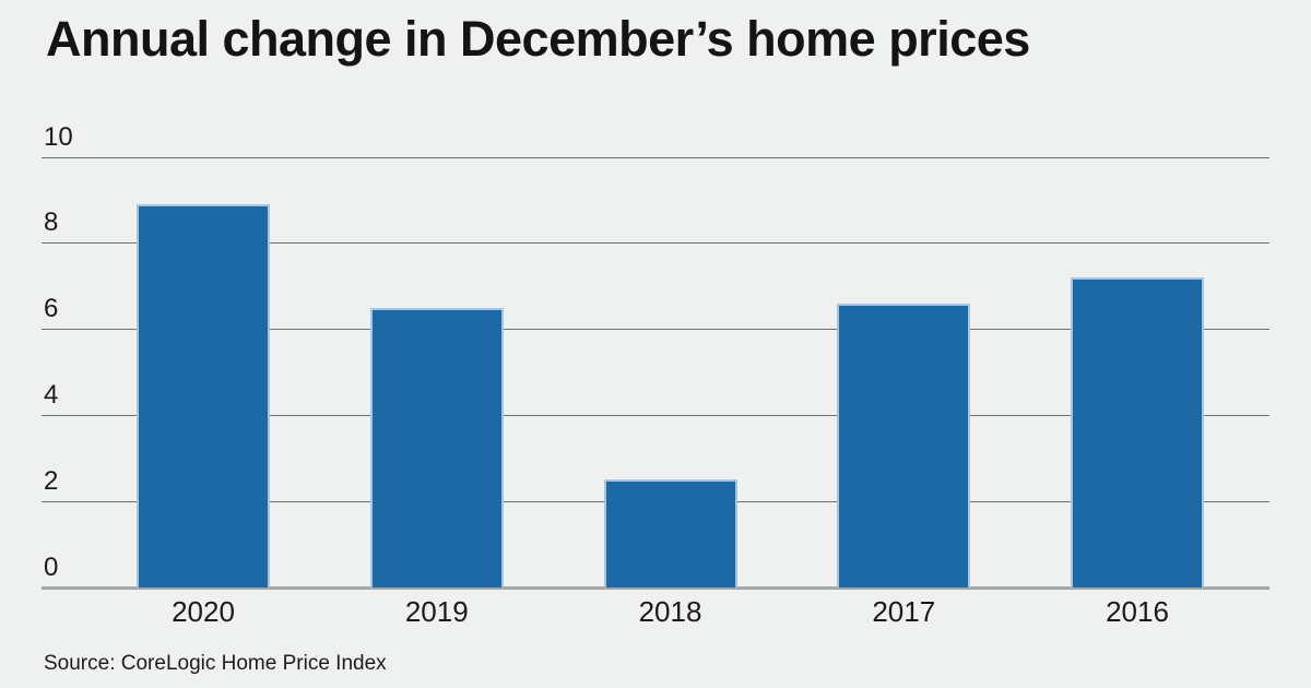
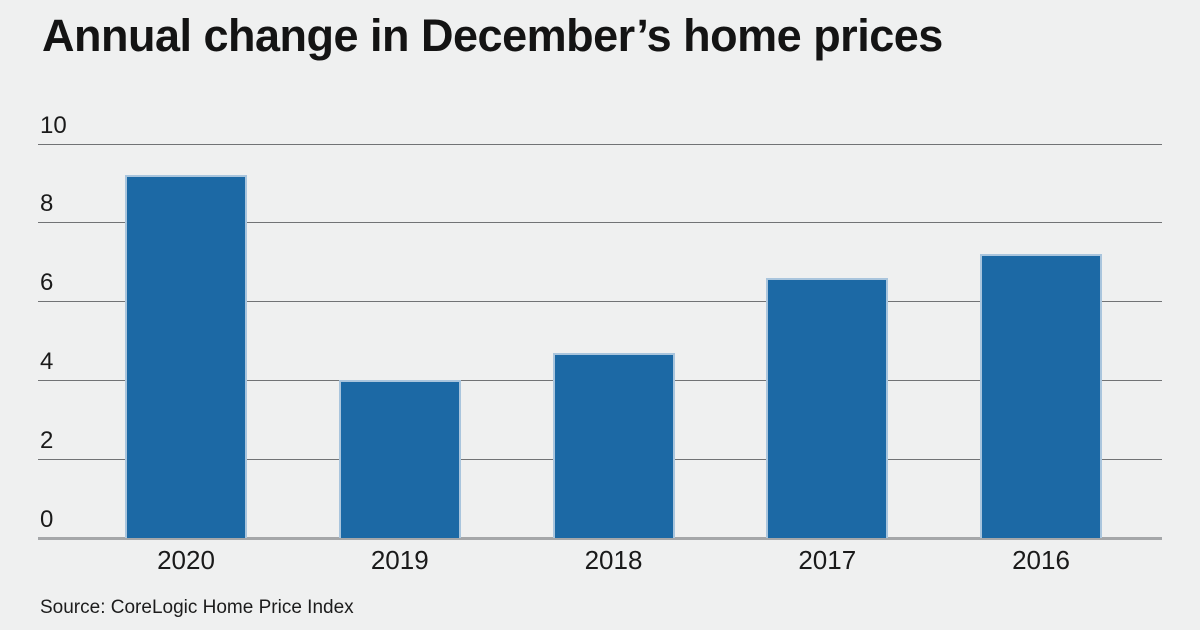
2020: 8.9 -> 9.2
2019: 6.5 -> 4.0
2018: 2.5 -> 4.7
